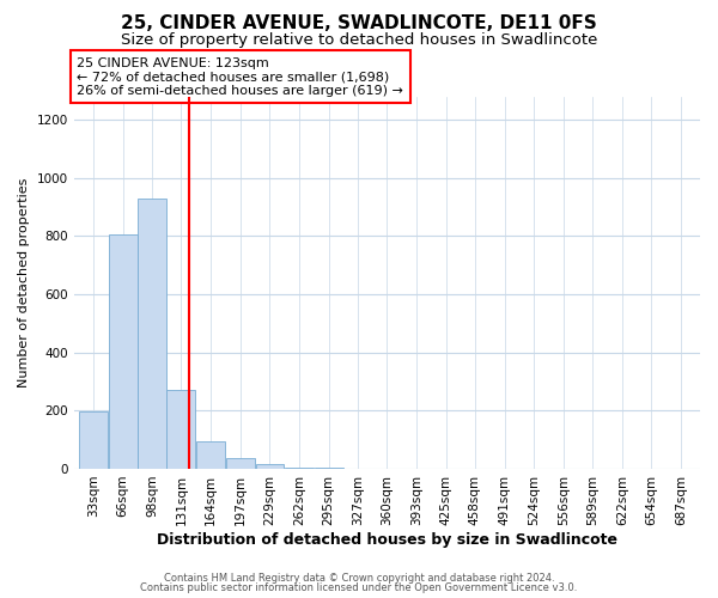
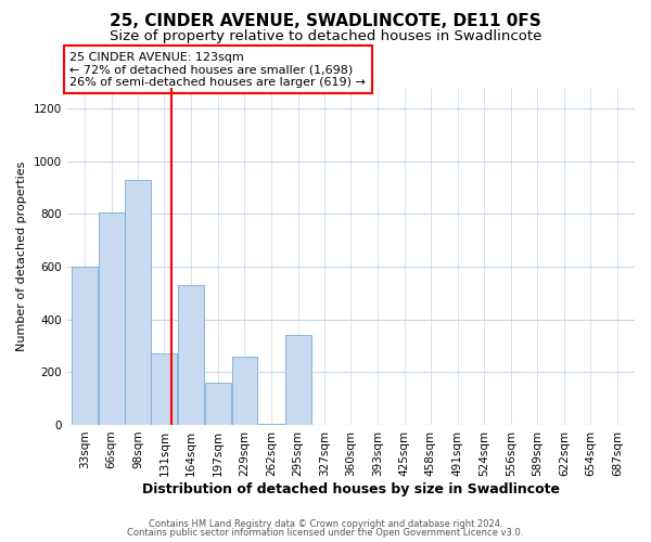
33sqm: 197 -> 600
164sqm: 95 -> 530
197sqm: 35 -> 160
229sqm: 15 -> 260
295sqm: 3 -> 340
